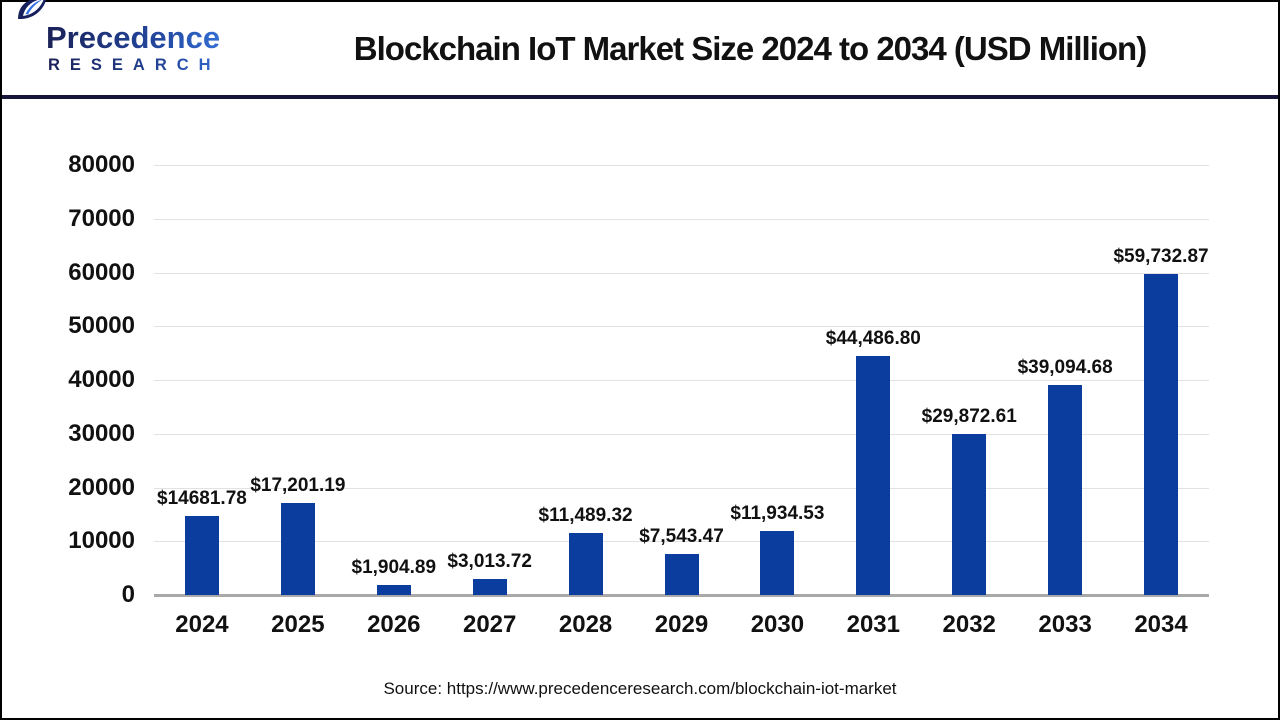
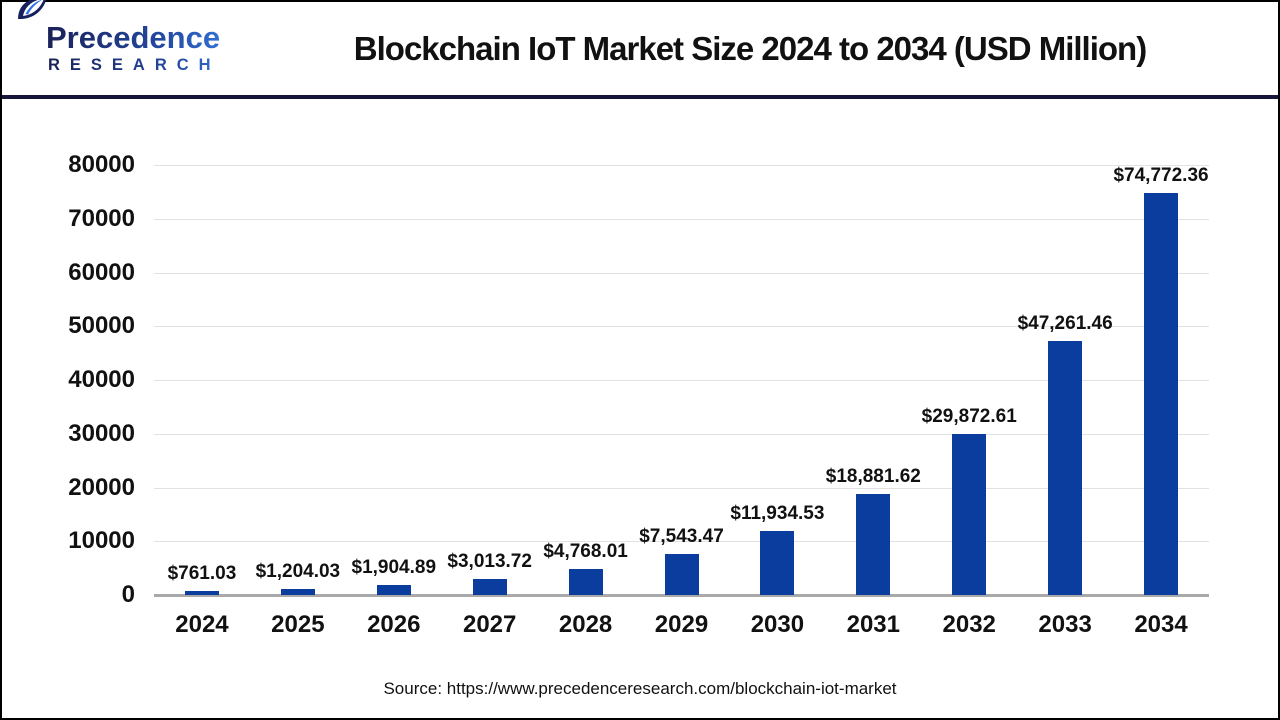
2024: $14681.78 -> $761.03
2025: $17,201.19 -> $1,204.03
2028: $11,489.32 -> $4,768.01
2031: $44,486.80 -> $18,881.62
2033: $39,094.68 -> $47,261.46
2034: $59,732.87 -> $74,772.36
